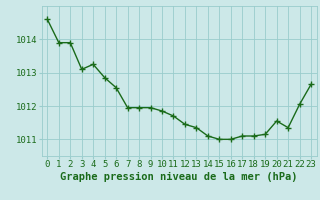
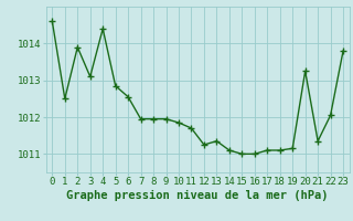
1: 1013.90 -> 1012.50
4: 1013.25 -> 1014.40
12: 1011.45 -> 1011.25
20: 1011.55 -> 1013.25
23: 1012.65 -> 1013.80
